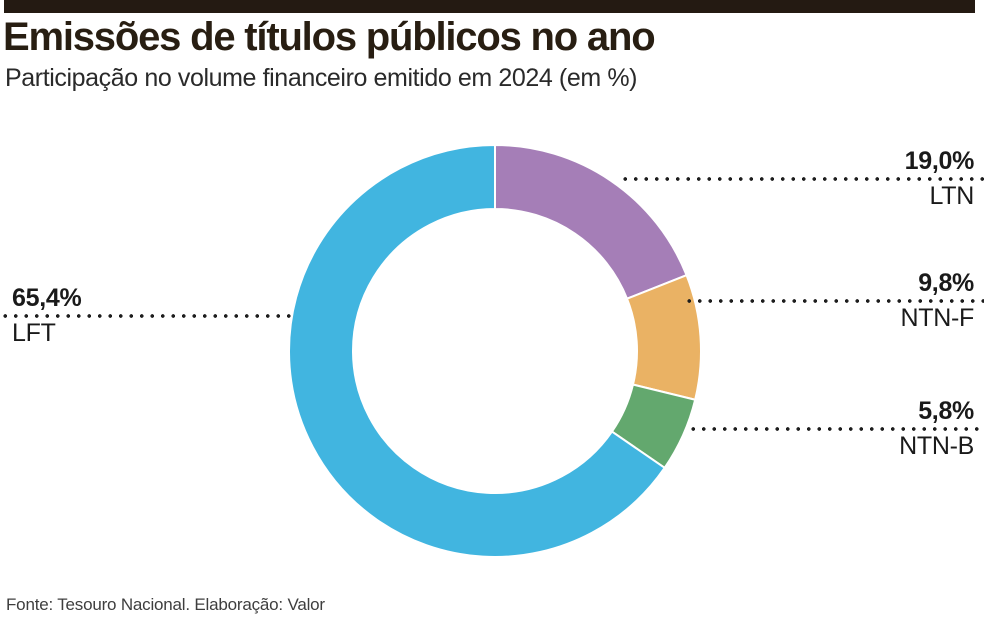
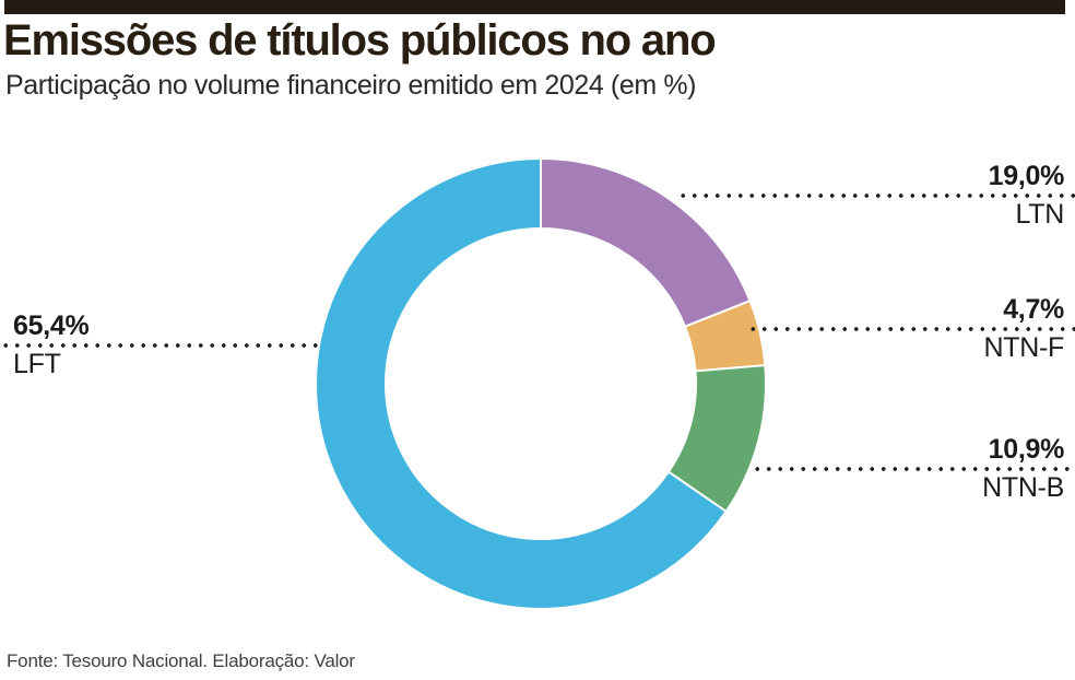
NTN-F: 9,8% -> 4,7%
NTN-B: 5,8% -> 10,9%
